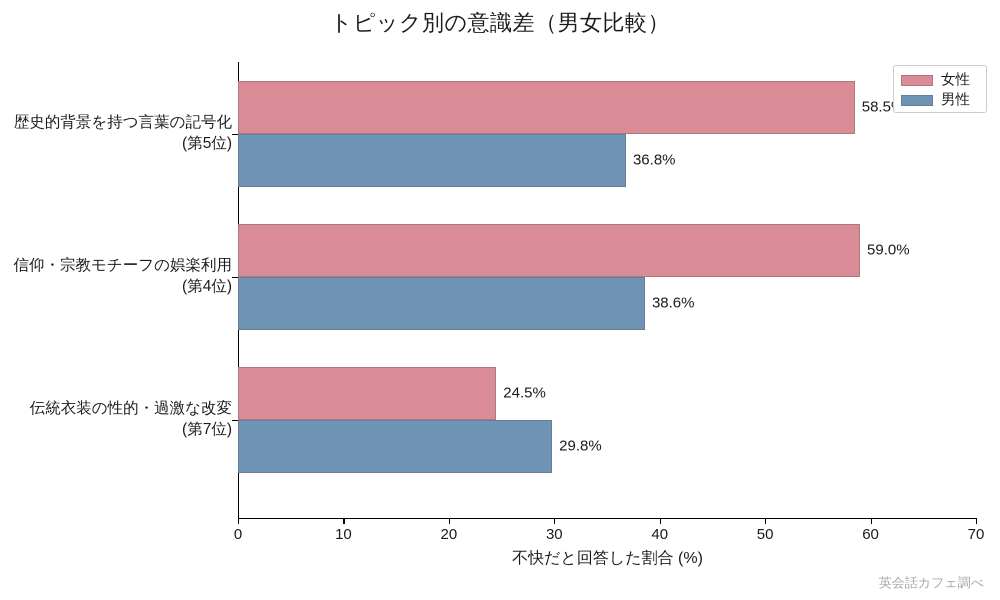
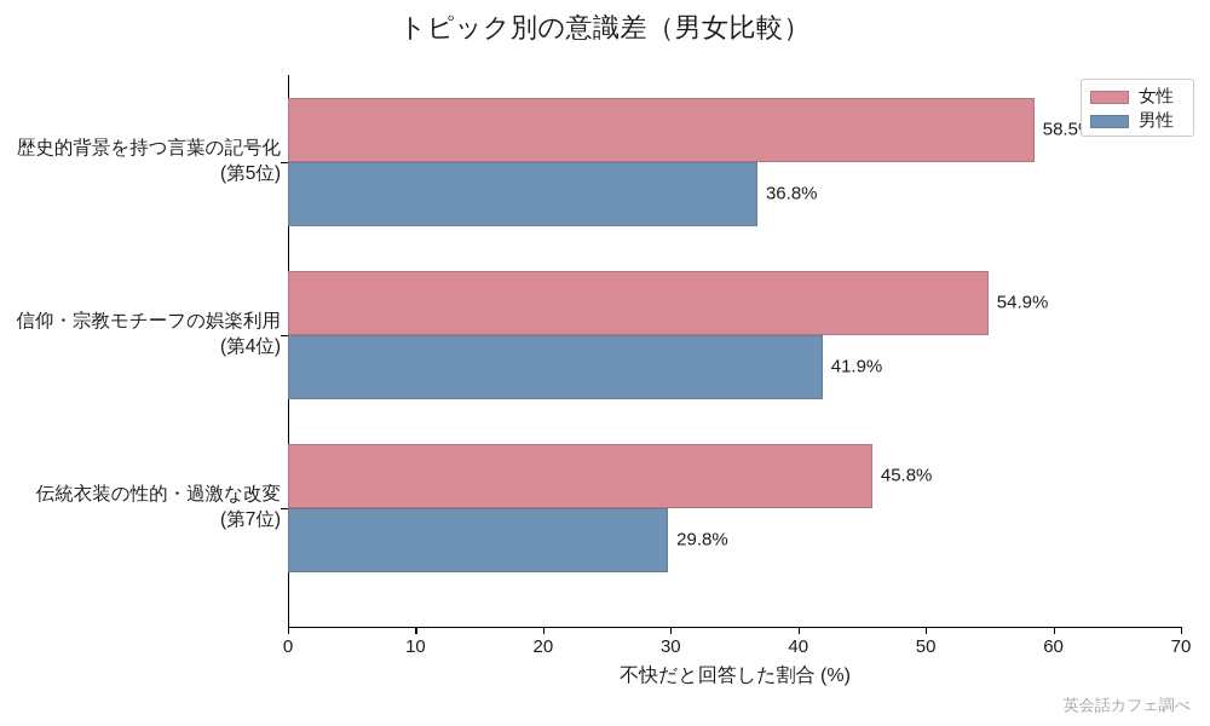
女性/信仰・宗教モチーフの娯楽利用 (第4位): 59.0% -> 54.9%
男性/信仰・宗教モチーフの娯楽利用 (第4位): 38.6% -> 41.9%
女性/伝統衣装の性的・過激な改変 (第7位): 24.5% -> 45.8%
